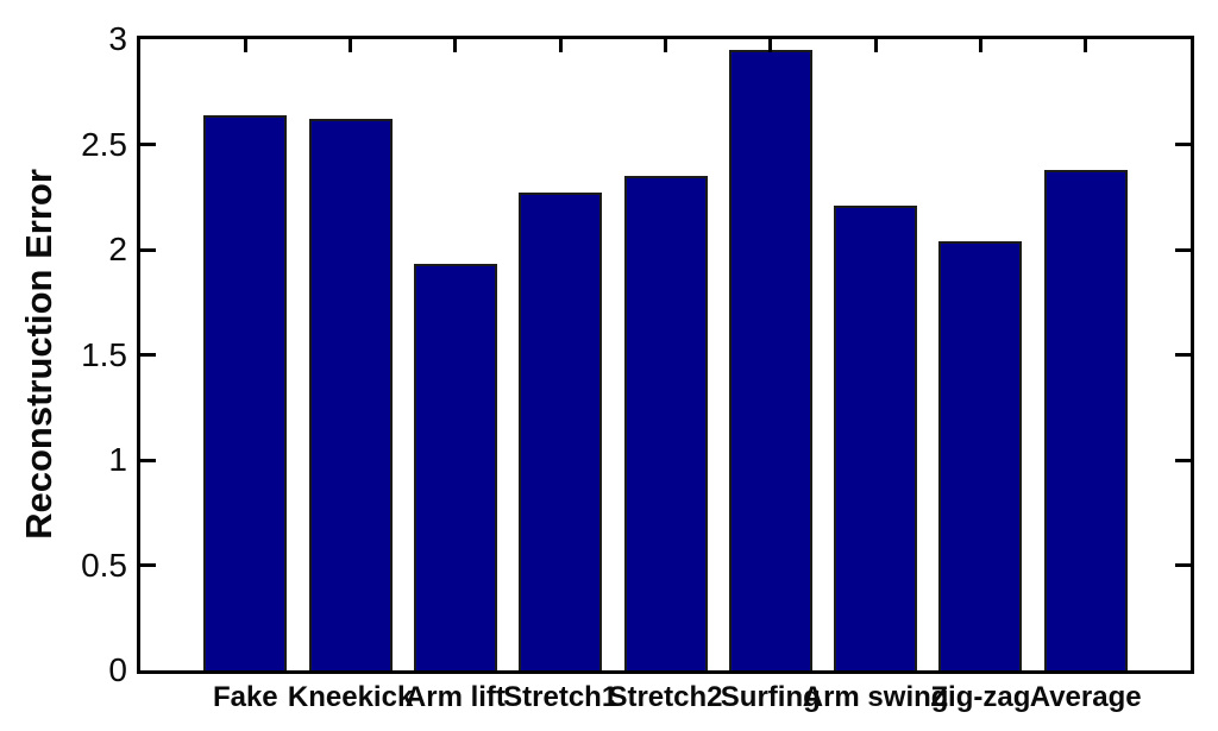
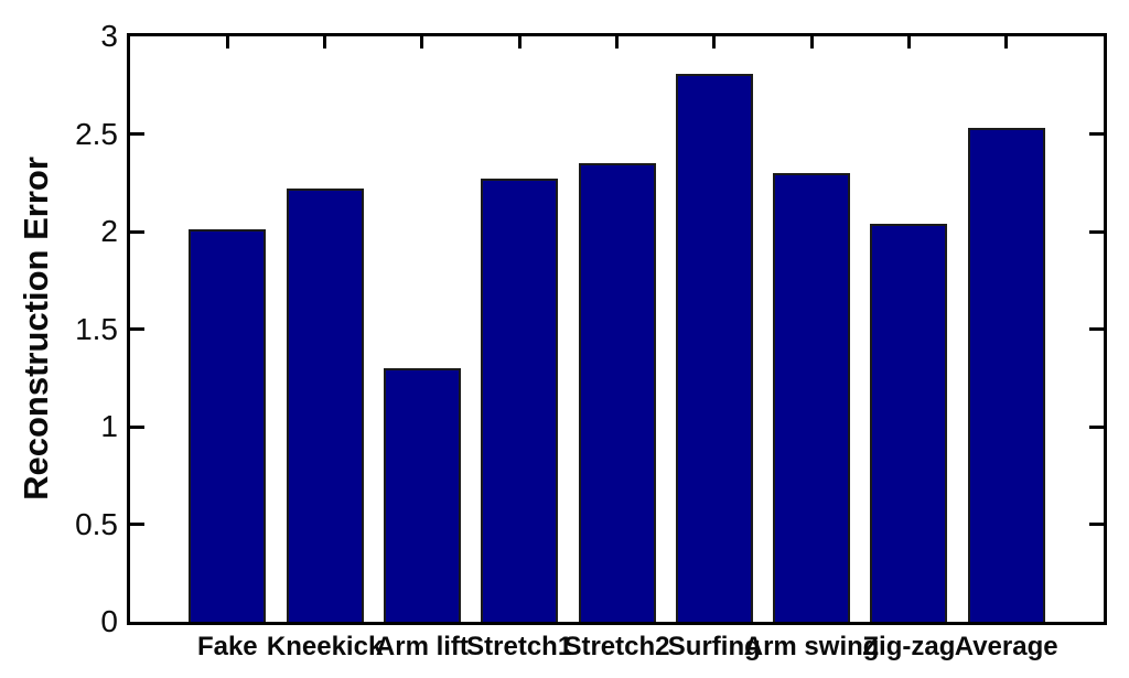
Fake: 2.64 -> 2.01
Kneekick: 2.62 -> 2.22
Arm lift: 1.93 -> 1.30
Surfing: 2.95 -> 2.81
Arm swing: 2.21 -> 2.30
Average: 2.38 -> 2.53
